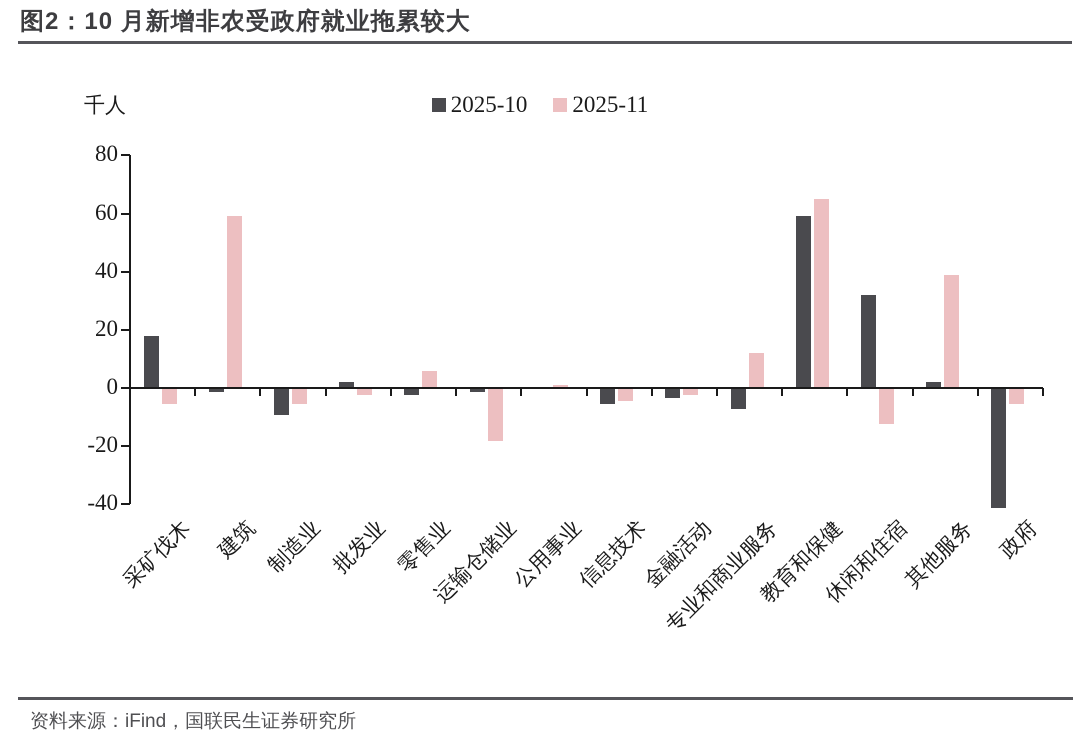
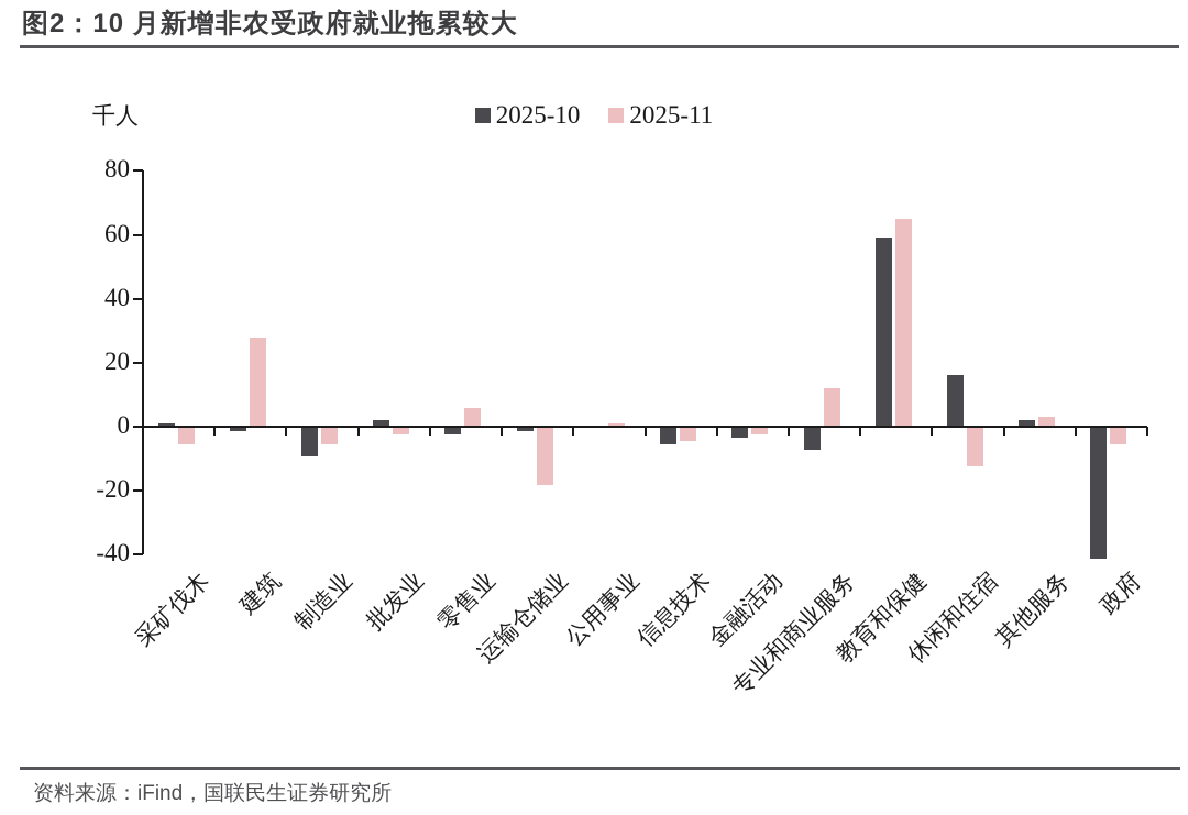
2025-10/采矿伐木: 18 -> 1
2025-11/建筑: 59 -> 28
2025-10/休闲和住宿: 32 -> 16
2025-11/其他服务: 39 -> 3
